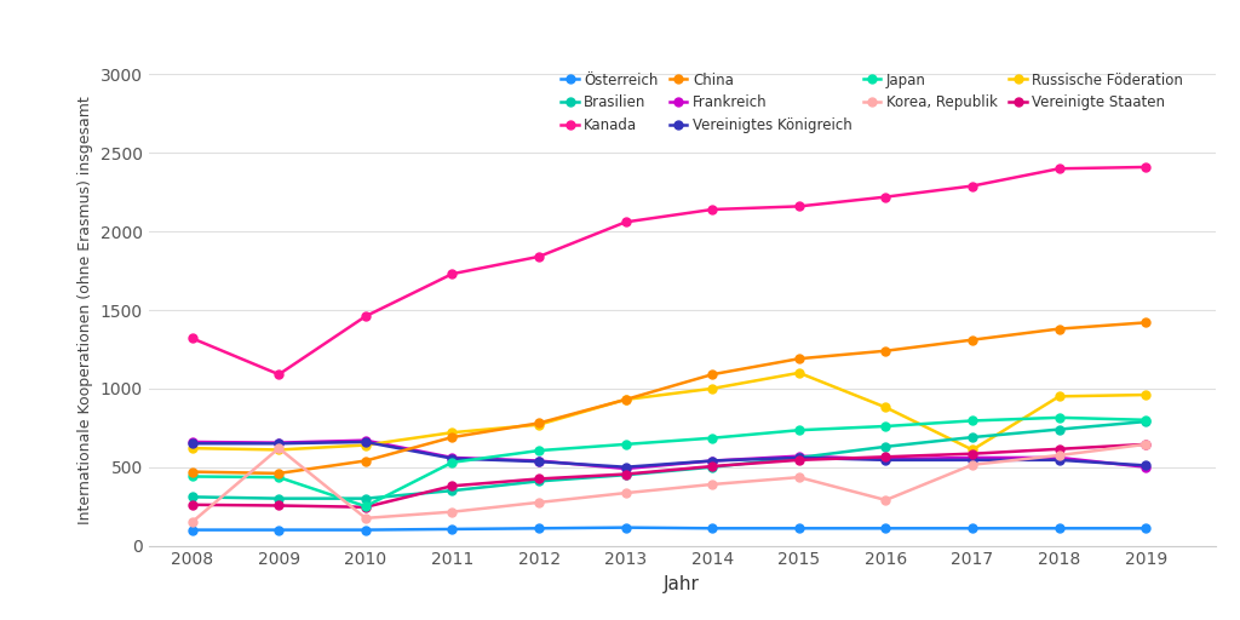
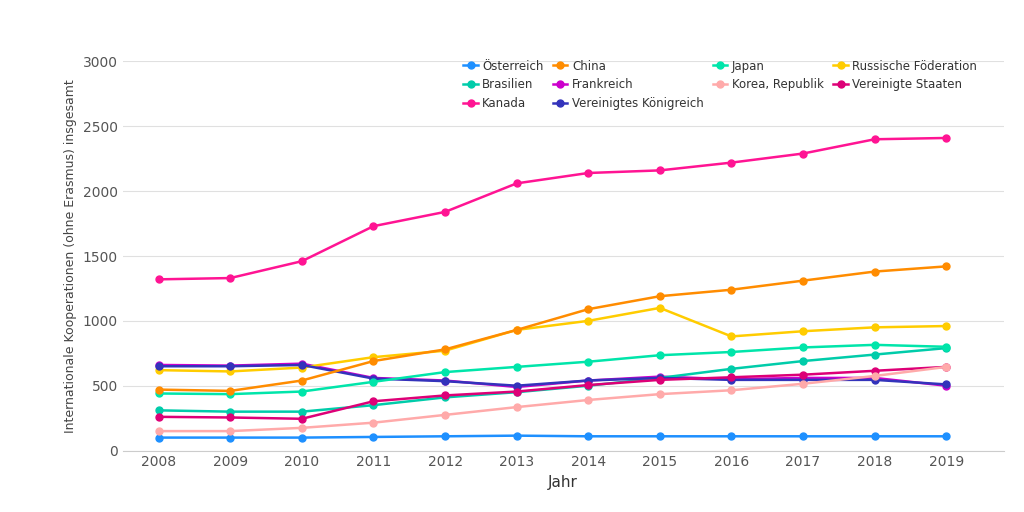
Kanada/2009: 1090 -> 1330
Korea, Republik/2009: 620 -> 150
Japan/2010: 250 -> 460
Korea, Republik/2016: 290 -> 460
Russische Föderation/2017: 610 -> 920
